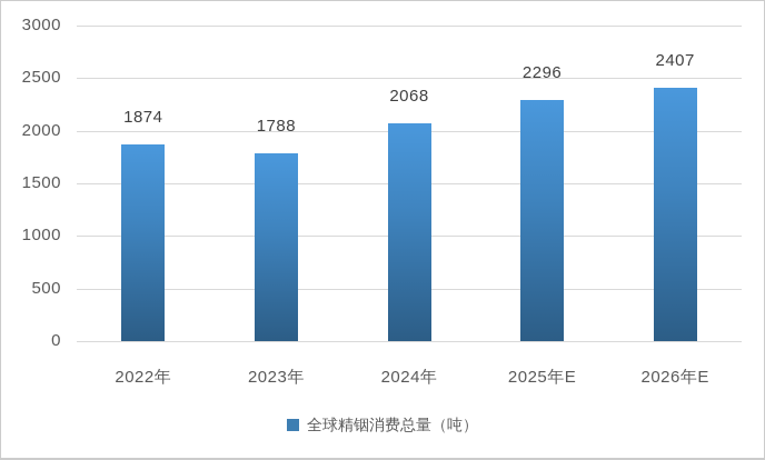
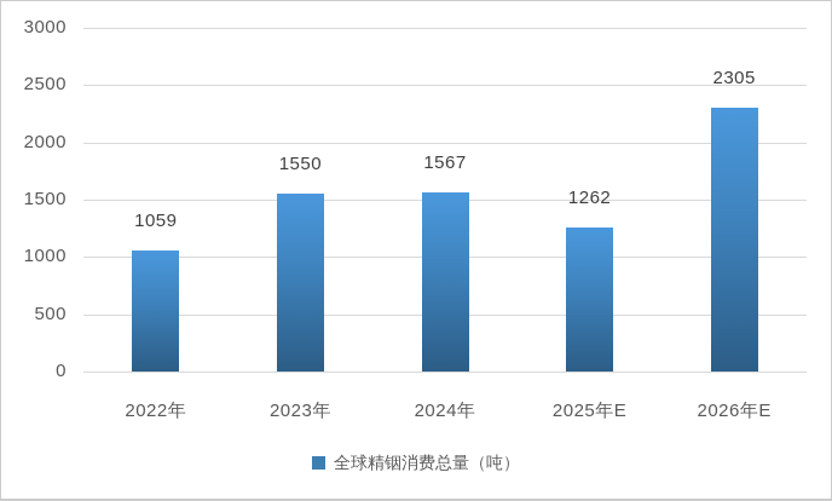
2022年: 1874 -> 1059
2023年: 1788 -> 1550
2024年: 2068 -> 1567
2025年E: 2296 -> 1262
2026年E: 2407 -> 2305
